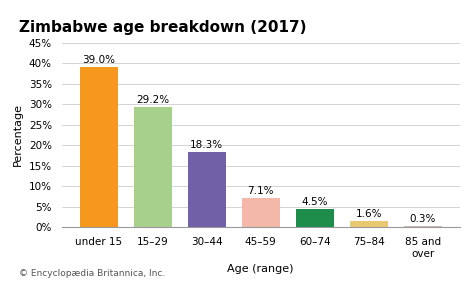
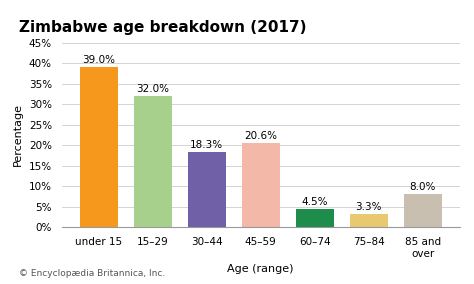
15–29: 29.2% -> 32.0%
45–59: 7.1% -> 20.6%
75–84: 1.6% -> 3.3%
85 and over: 0.3% -> 8.0%
